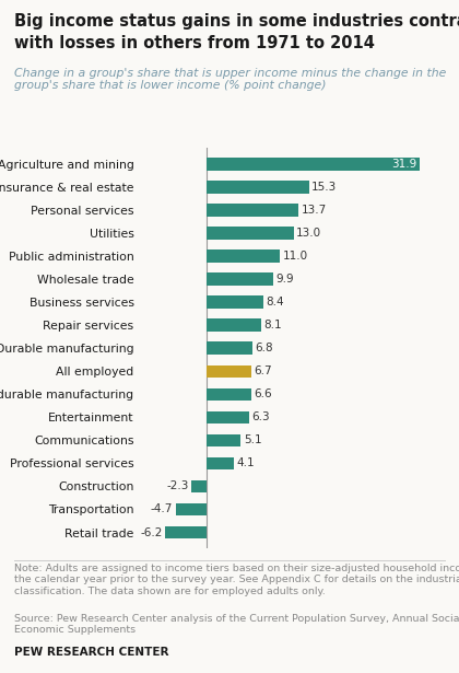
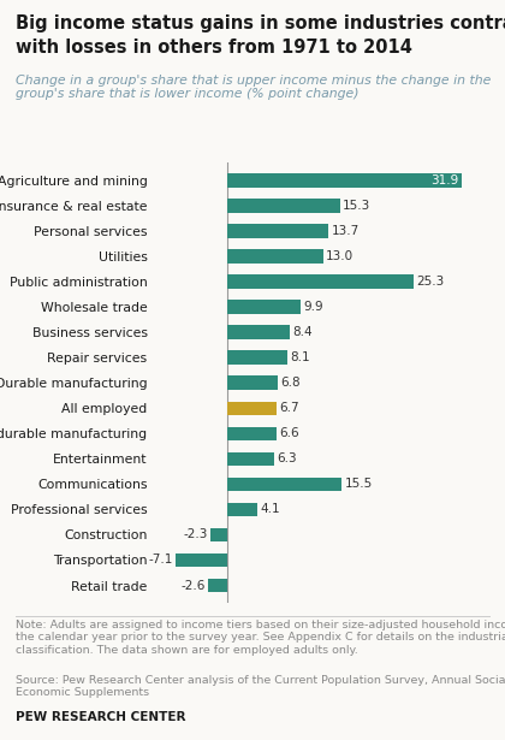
Public administration: 11.0 -> 25.3
Communications: 5.1 -> 15.5
Transportation: -4.7 -> -7.1
Retail trade: -6.2 -> -2.6
